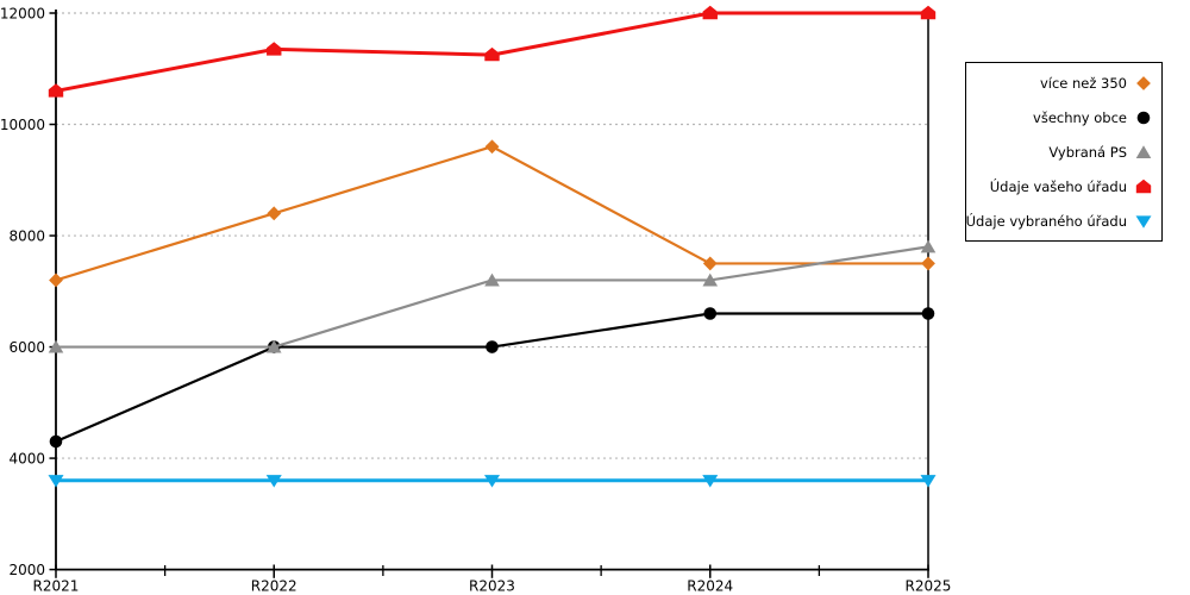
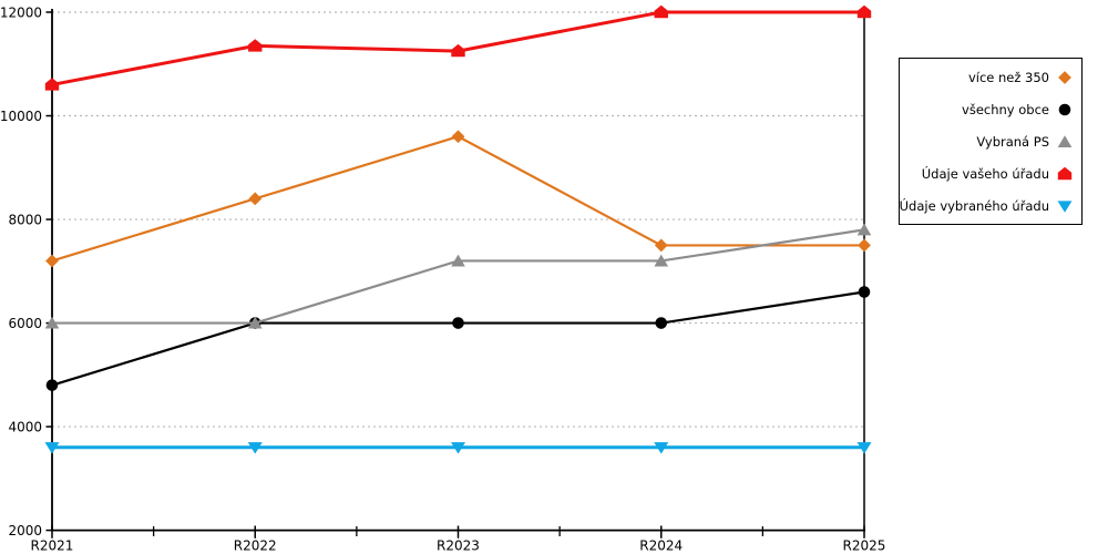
všechny obce/R2021: 4300 -> 4800
všechny obce/R2024: 6600 -> 6000
